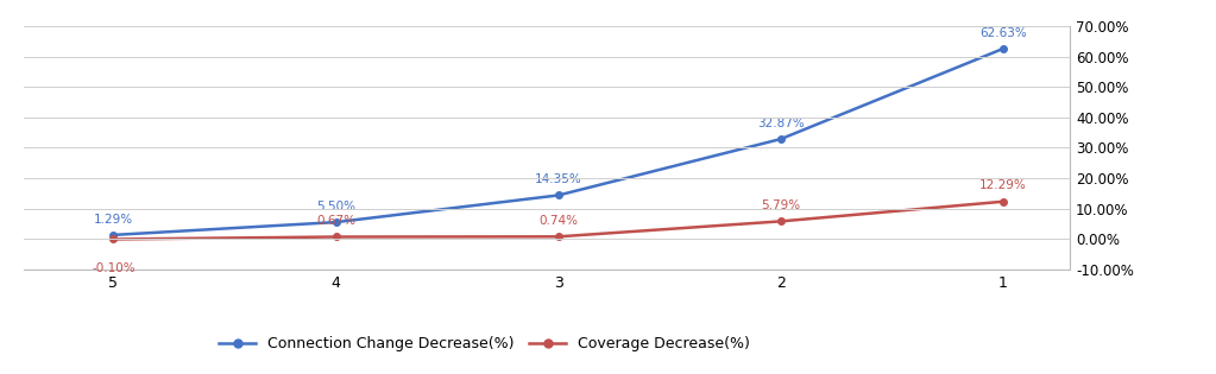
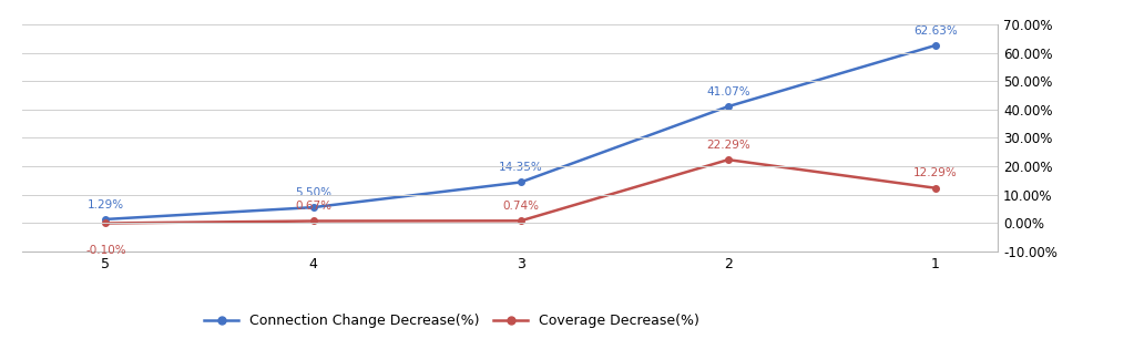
Connection Change Decrease(%)/2: 32.87% -> 41.07%
Coverage Decrease(%)/2: 5.79% -> 22.29%
